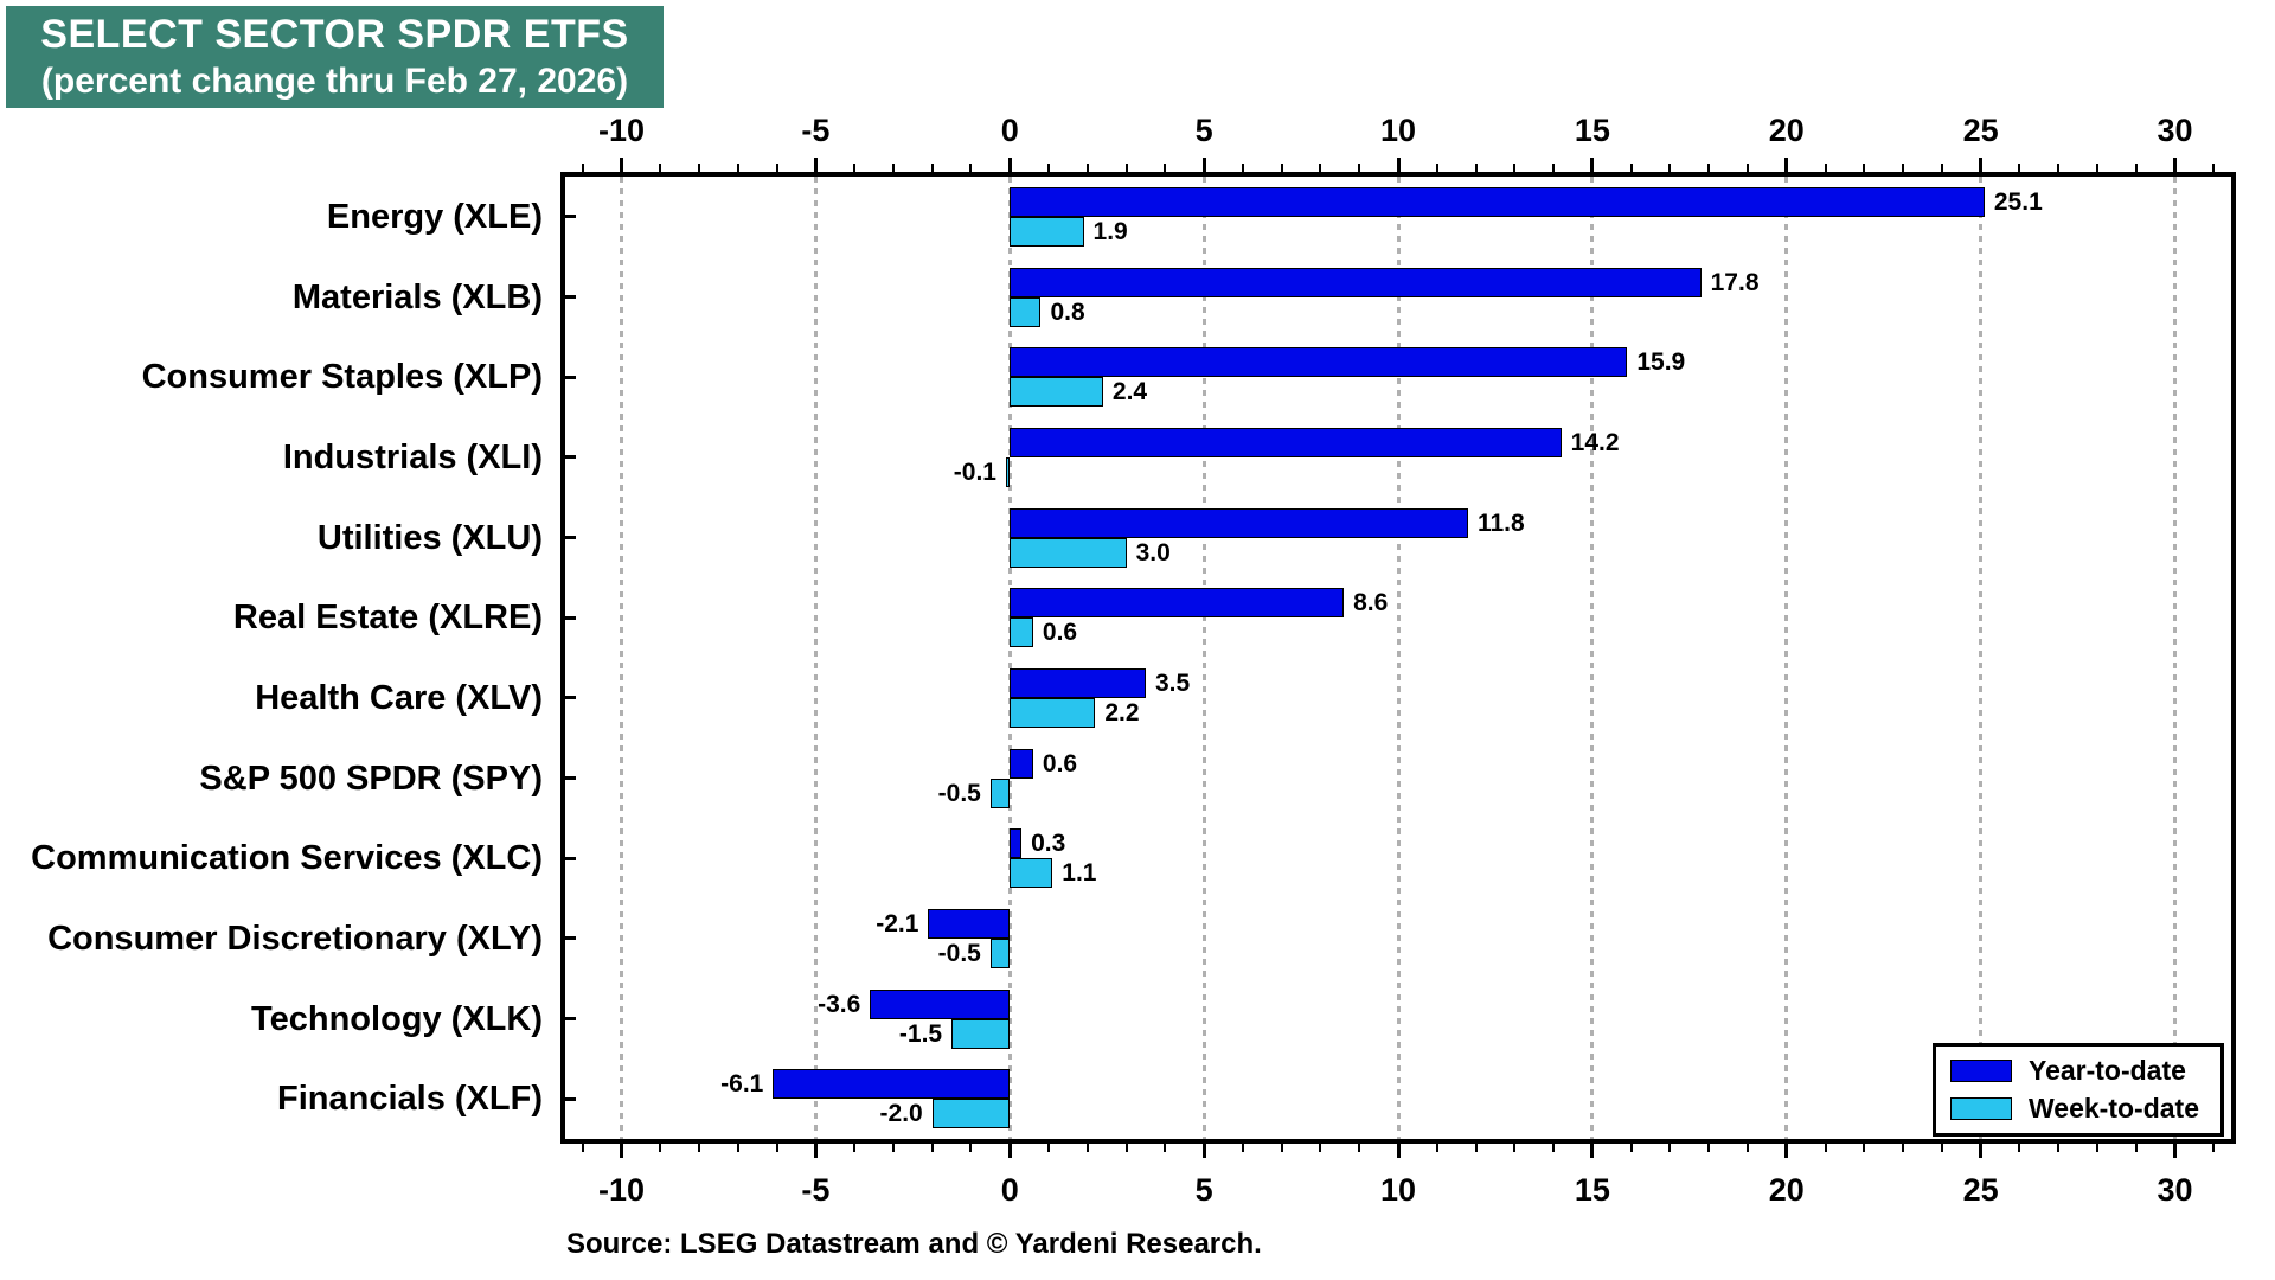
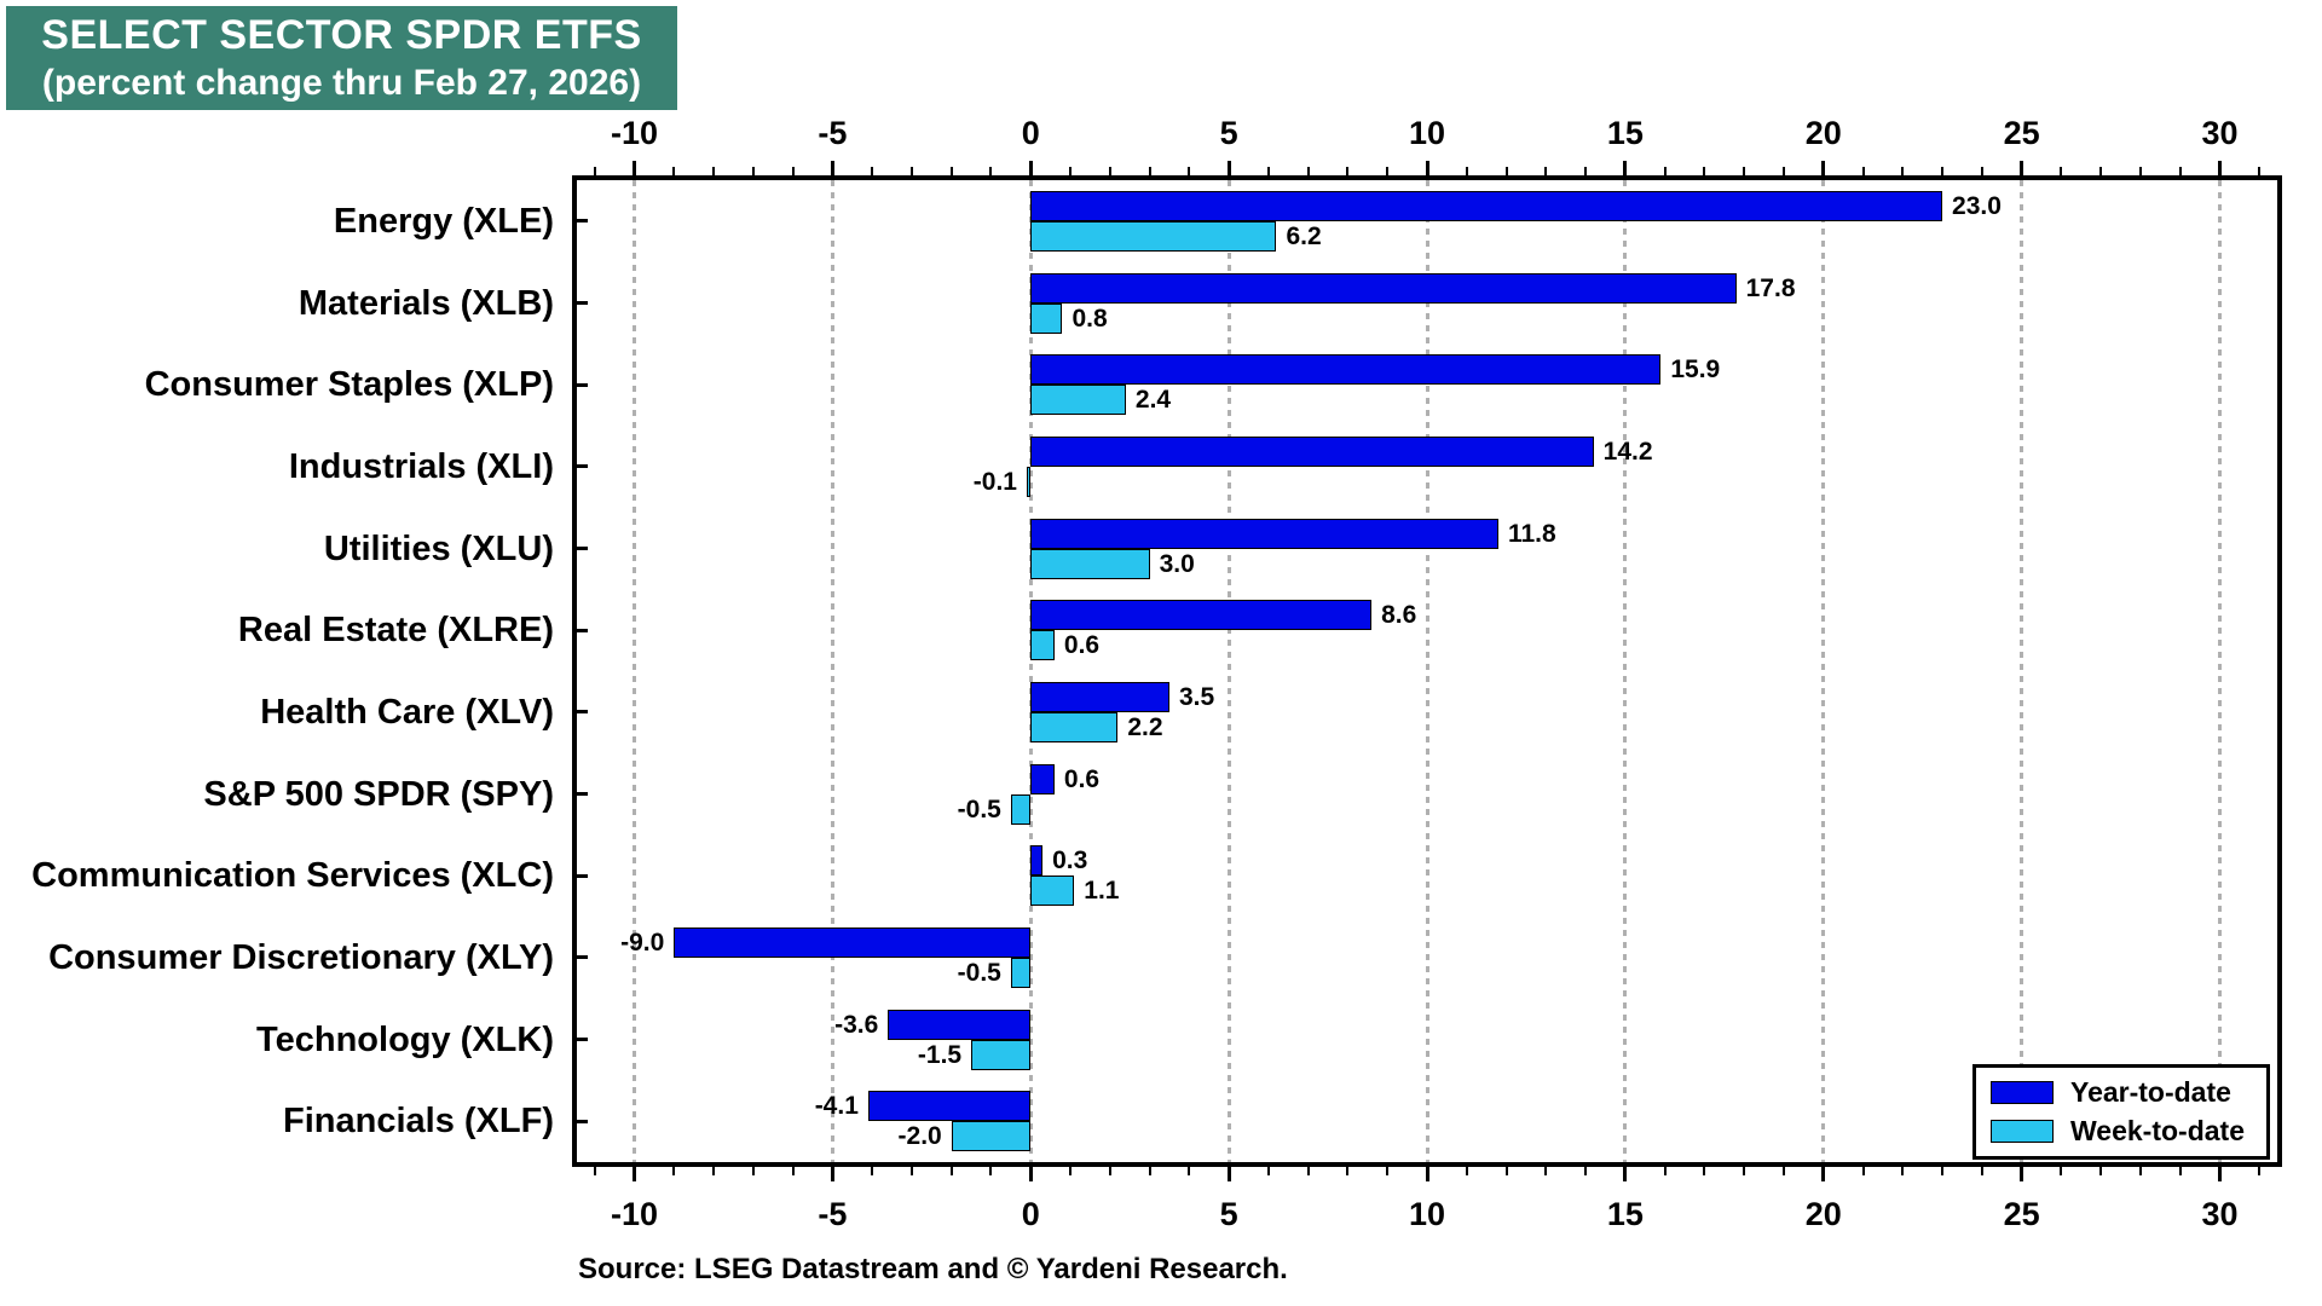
Year-to-date/Energy (XLE): 25.1 -> 23.0
Week-to-date/Energy (XLE): 1.9 -> 6.2
Year-to-date/Consumer Discretionary (XLY): -2.1 -> -9.0
Year-to-date/Financials (XLF): -6.1 -> -4.1
